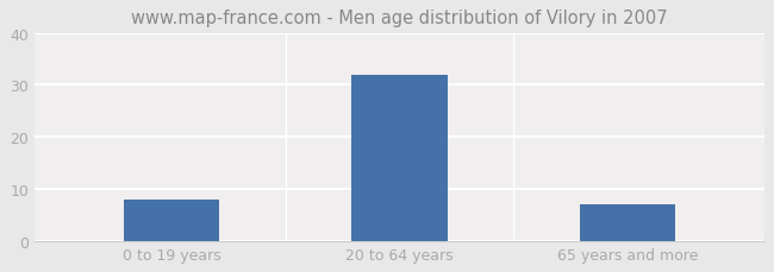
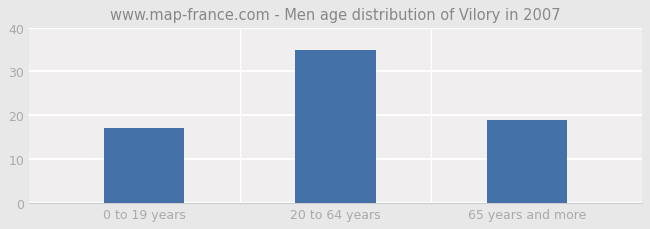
0 to 19 years: 8 -> 17
20 to 64 years: 32 -> 35
65 years and more: 7 -> 19
